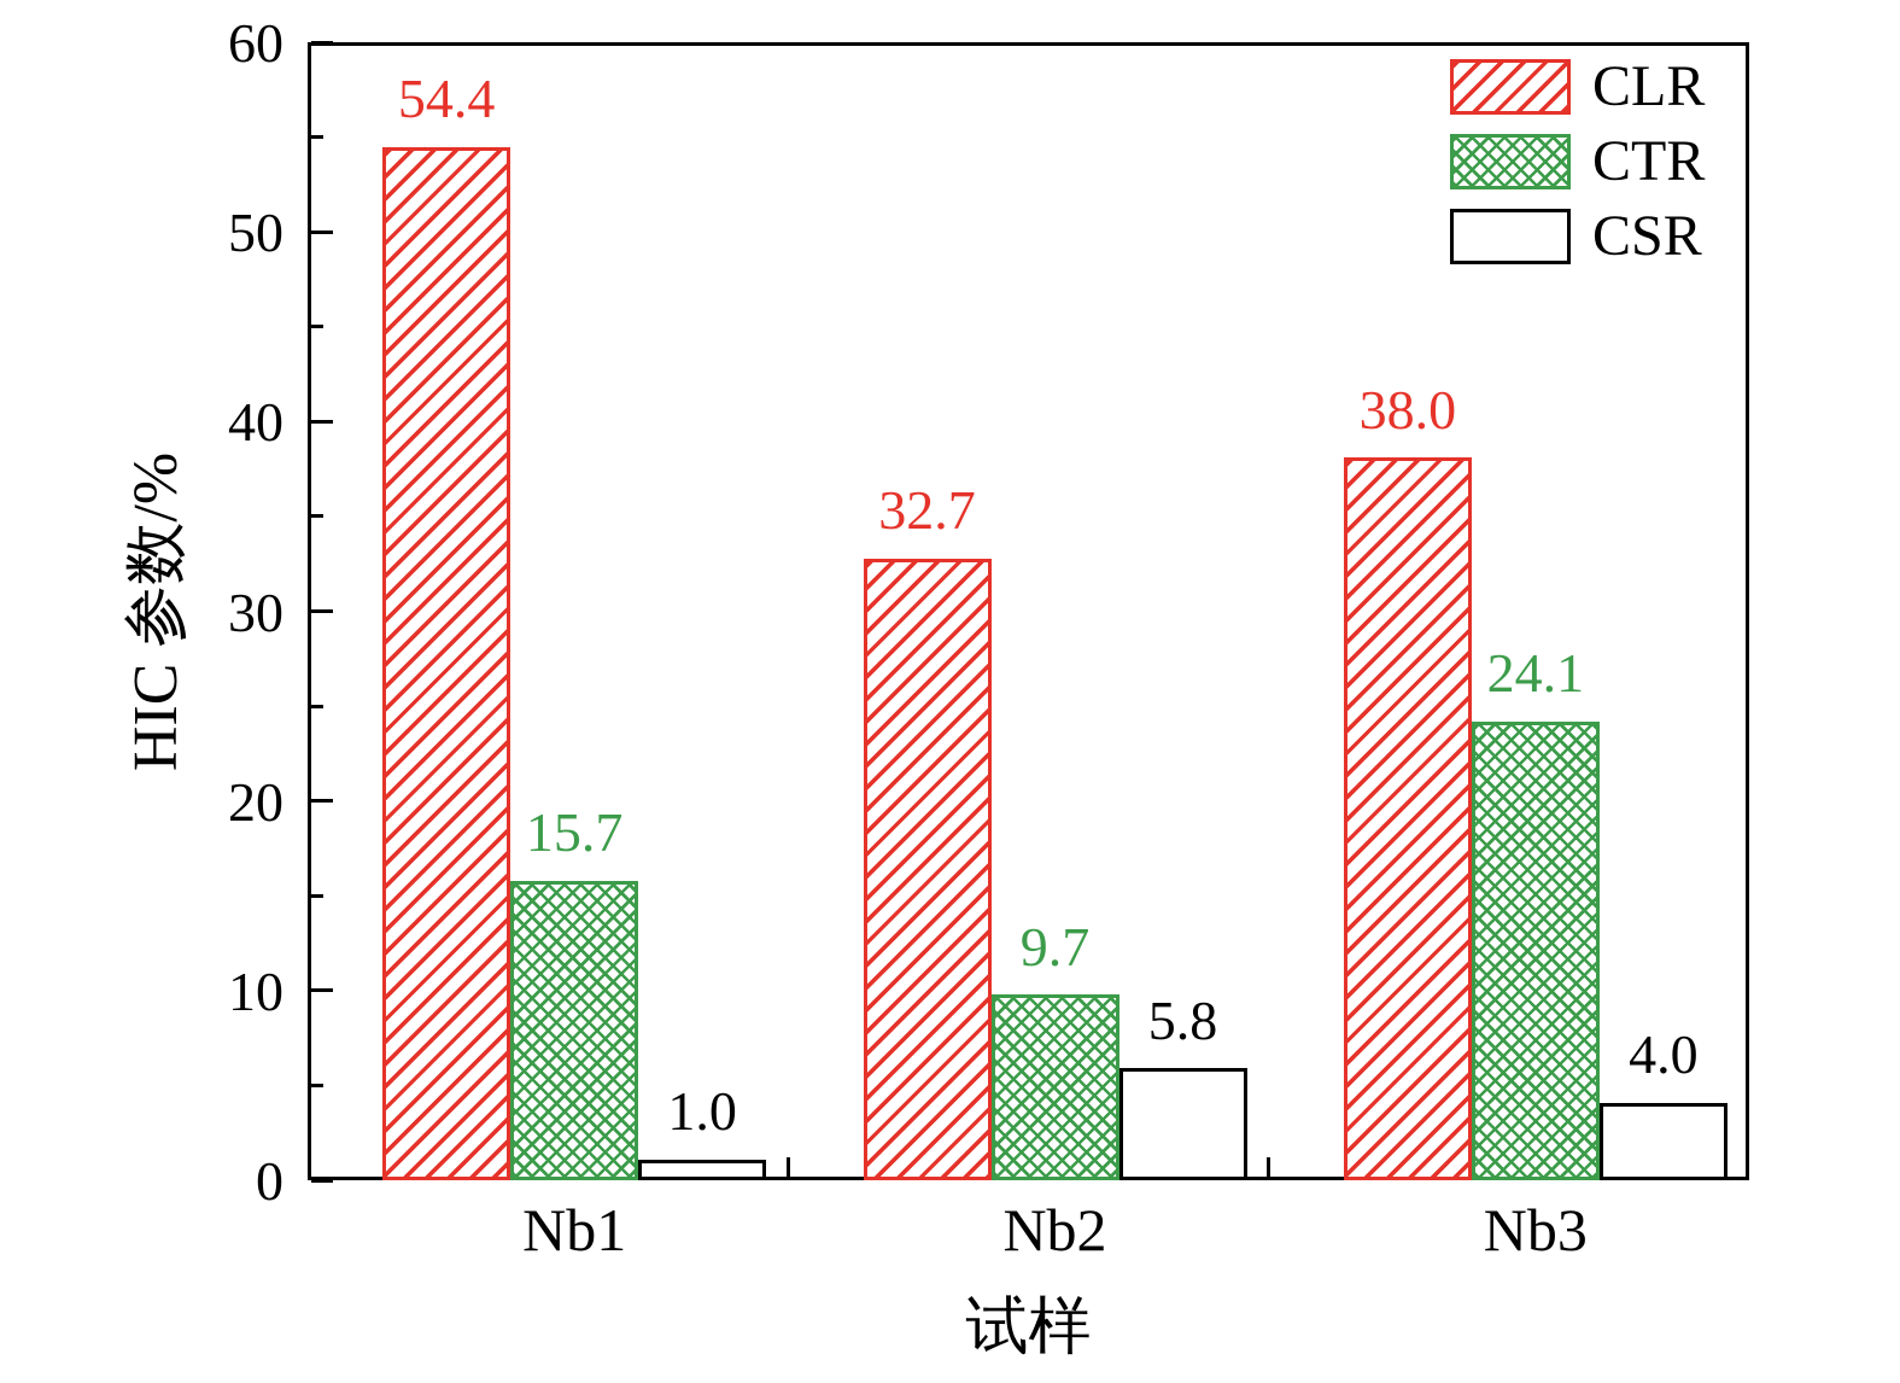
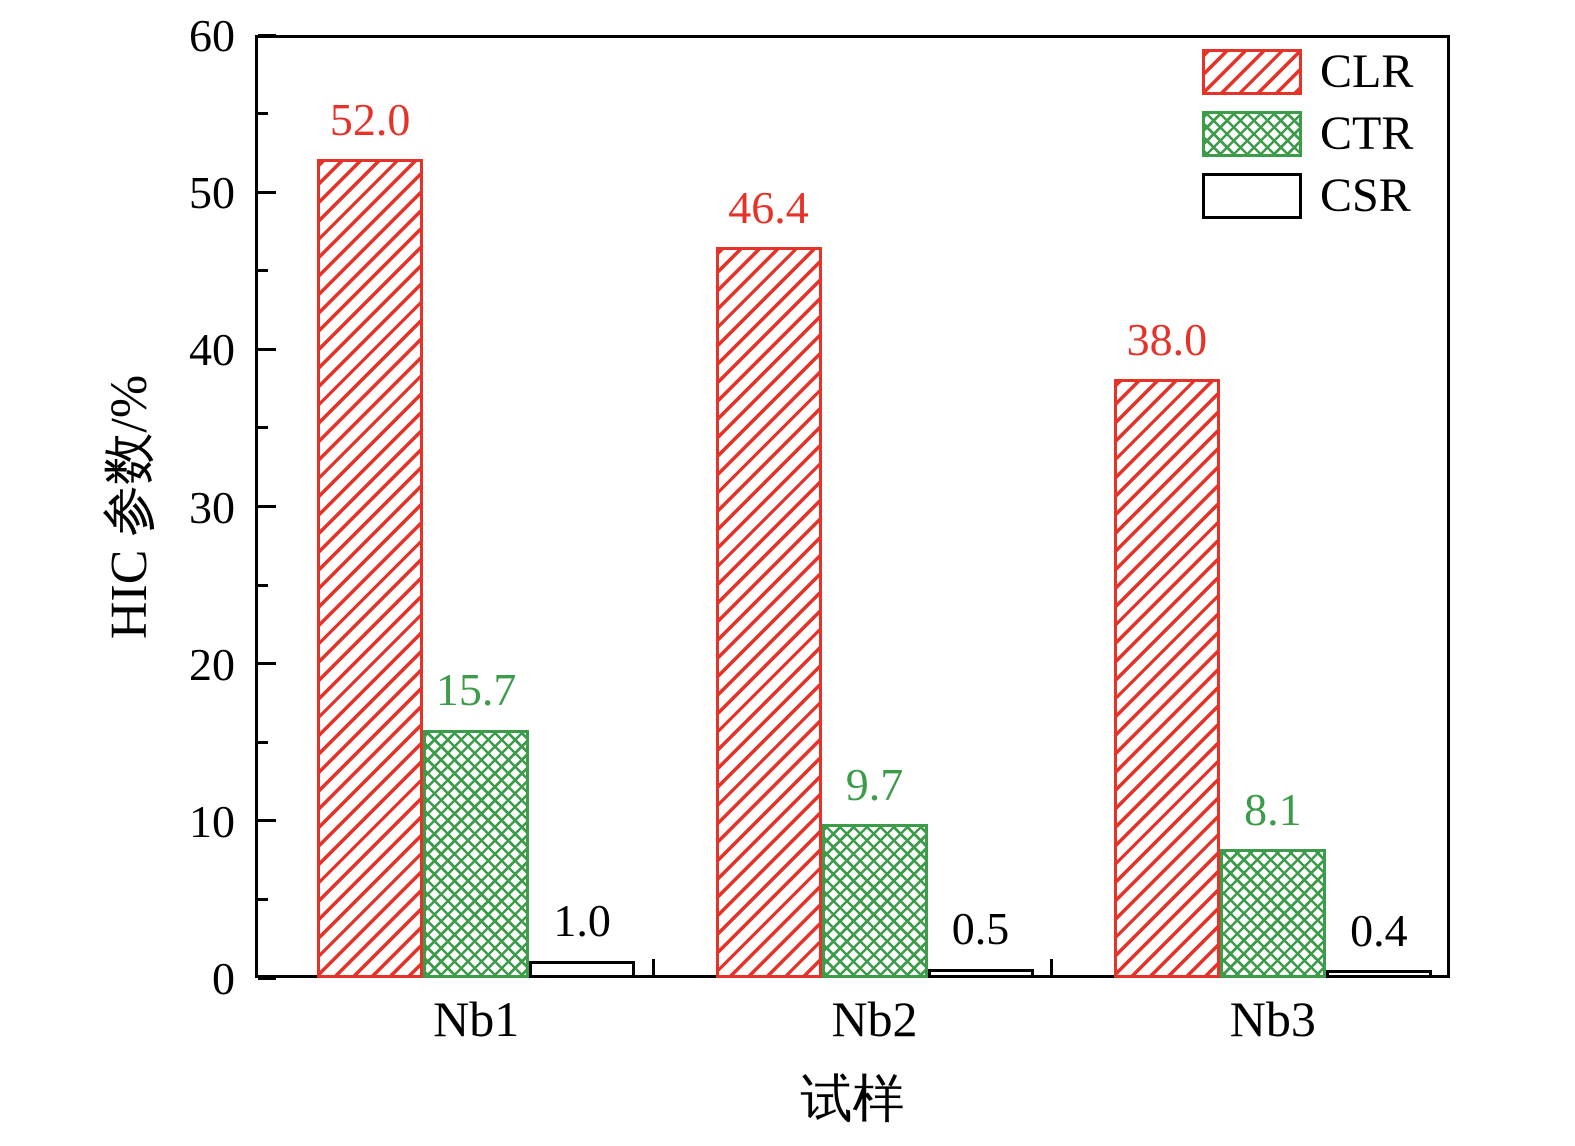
CLR/Nb1: 54.4 -> 52.0
CLR/Nb2: 32.7 -> 46.4
CSR/Nb2: 5.8 -> 0.5
CTR/Nb3: 24.1 -> 8.1
CSR/Nb3: 4.0 -> 0.4
